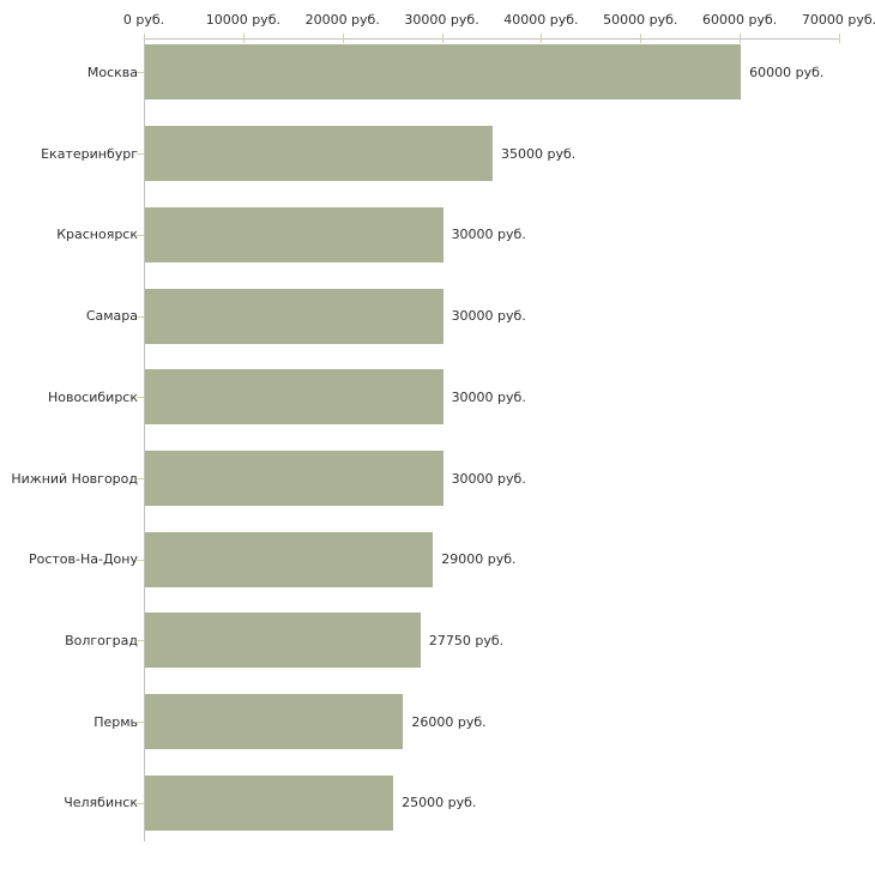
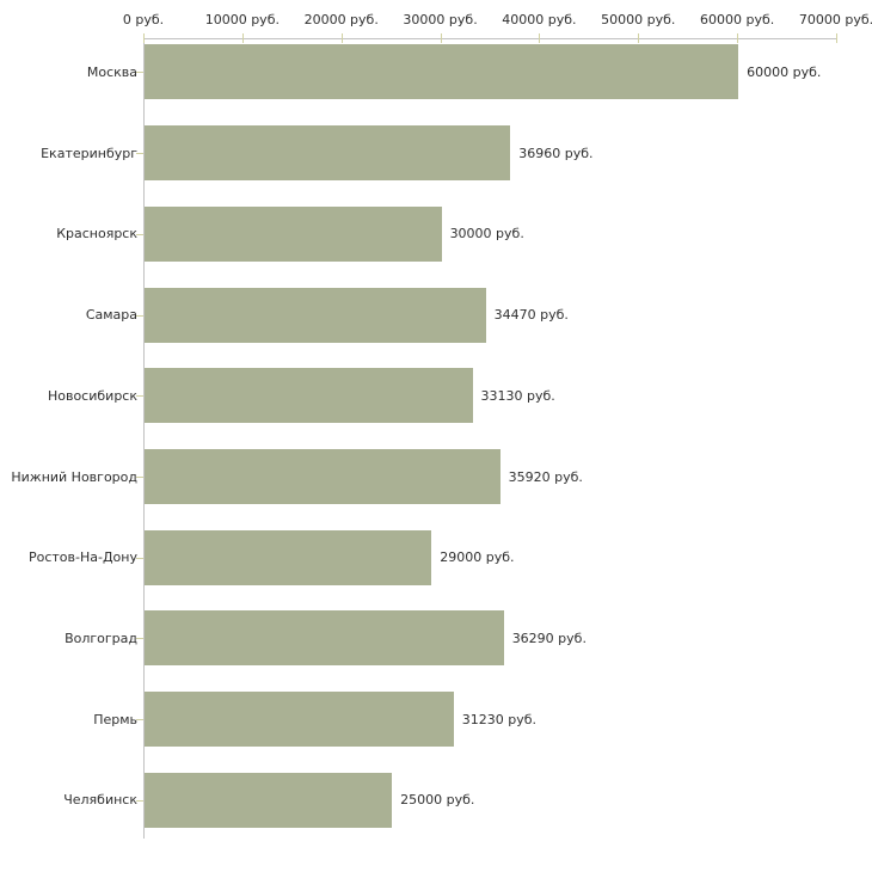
Екатеринбург: 35000 -> 36960
Самара: 30000 -> 34470
Новосибирск: 30000 -> 33130
Нижний Новгород: 30000 -> 35920
Волгоград: 27750 -> 36290
Пермь: 26000 -> 31230
